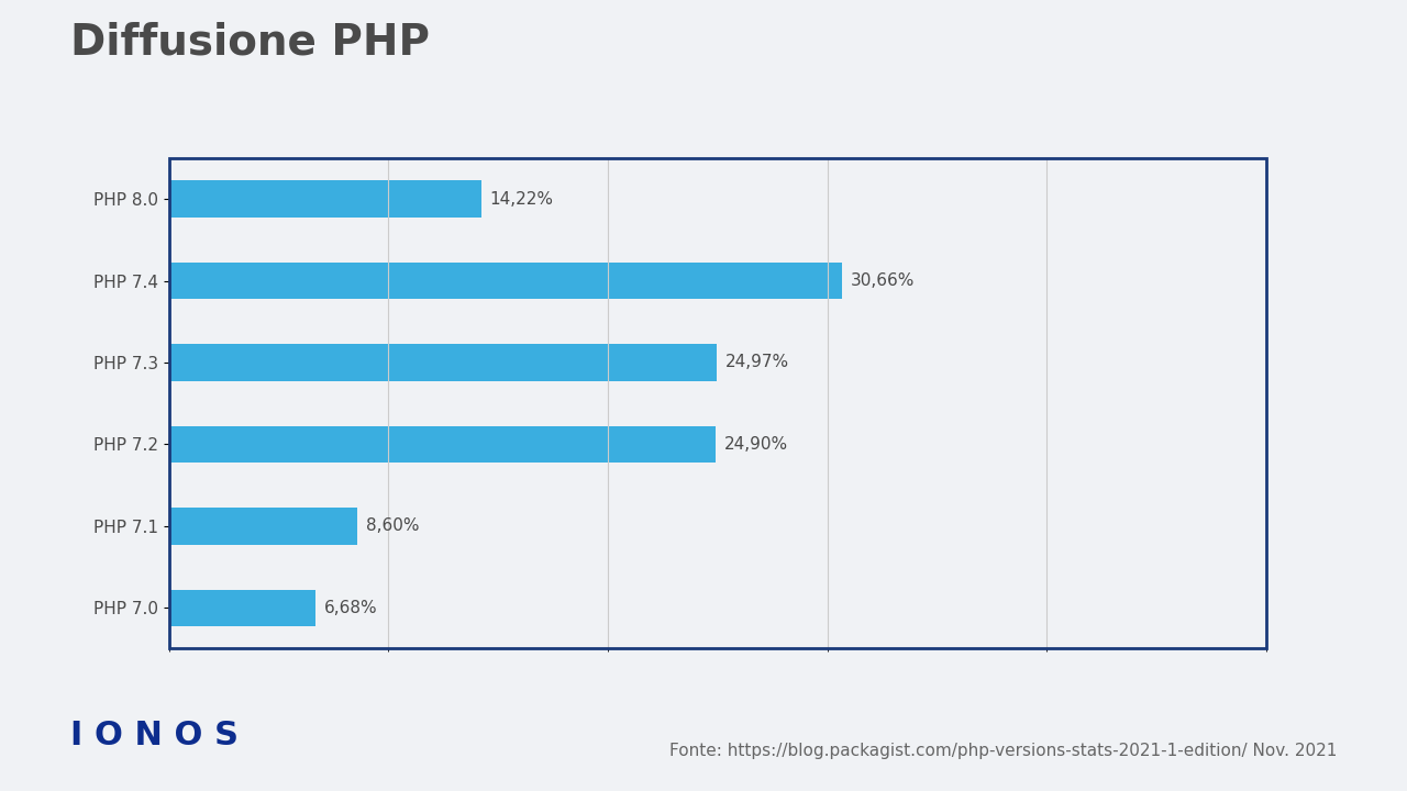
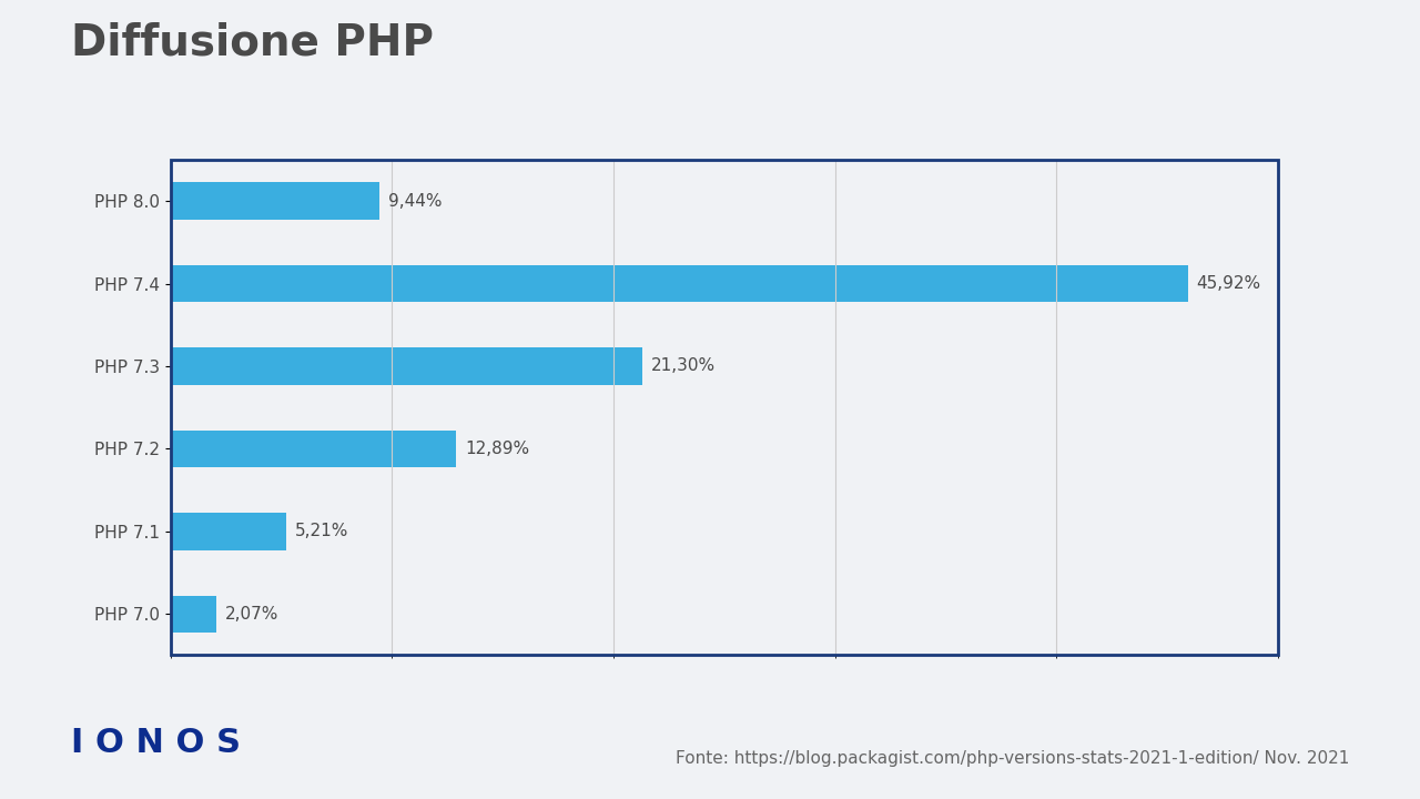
PHP 8.0: 14,22% -> 9,44%
PHP 7.4: 30,66% -> 45,92%
PHP 7.3: 24,97% -> 21,30%
PHP 7.2: 24,90% -> 12,89%
PHP 7.1: 8,60% -> 5,21%
PHP 7.0: 6,68% -> 2,07%
